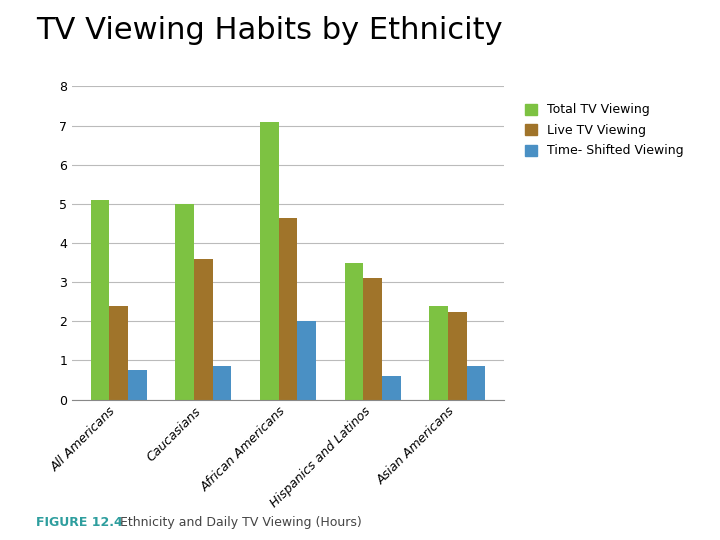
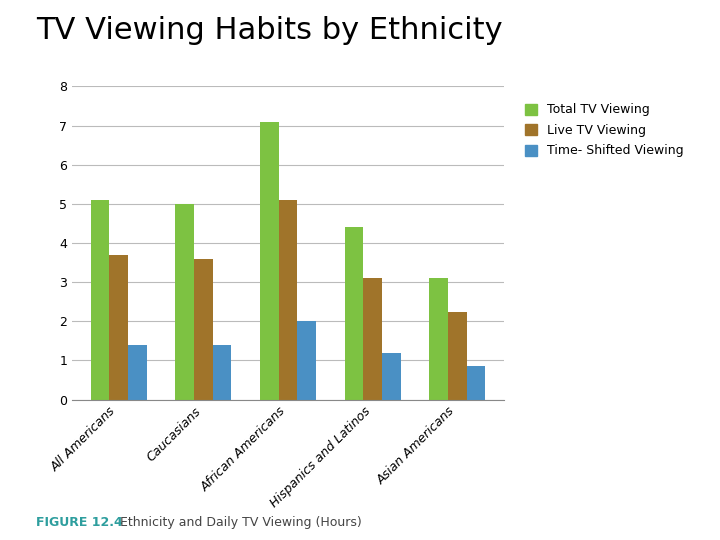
Live TV Viewing/All Americans: 2.40 -> 3.70
Time- Shifted Viewing/All Americans: 0.75 -> 1.40
Time- Shifted Viewing/Caucasians: 0.85 -> 1.40
Live TV Viewing/African Americans: 4.65 -> 5.10
Total TV Viewing/Hispanics and Latinos: 3.5 -> 4.4
Time- Shifted Viewing/Hispanics and Latinos: 0.60 -> 1.20
Total TV Viewing/Asian Americans: 2.4 -> 3.1
